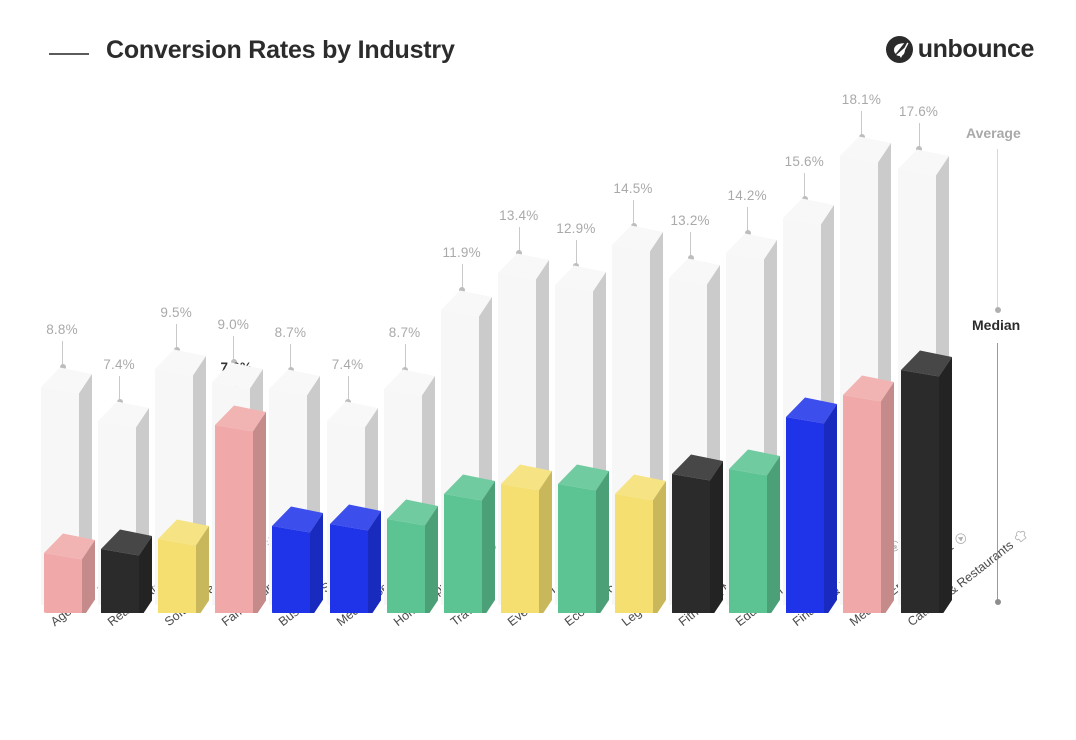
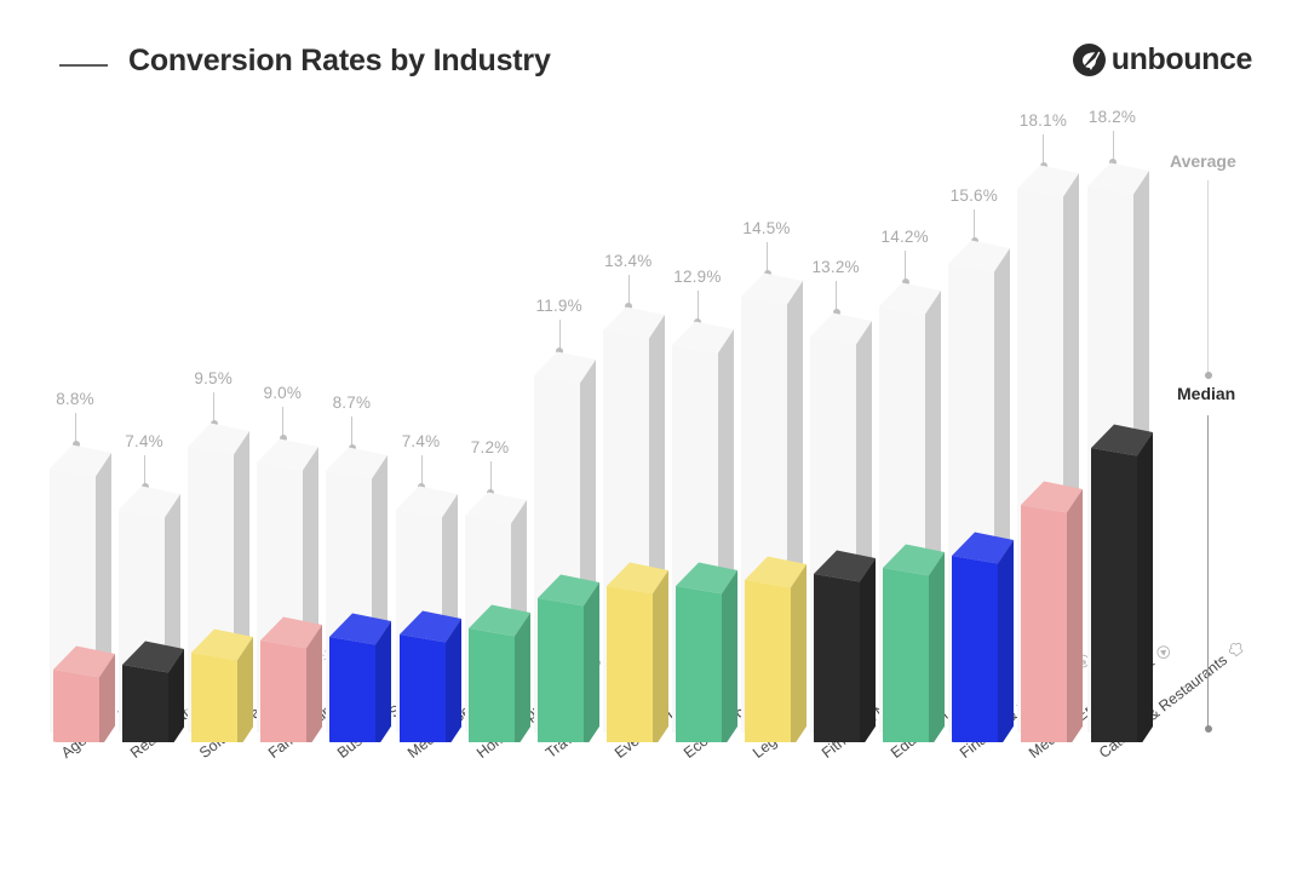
Median/Family Support: 7.6% -> 3.4%
Average/Home Improvement: 8.7% -> 7.2%
Median/Legal: 4.8% -> 5.4%
Median/Finance & Insurance: 7.9% -> 6.2%
Median/Media & Entertainment: 8.8% -> 7.9%
Average/Catering & Restaurants: 17.6% -> 18.2%
